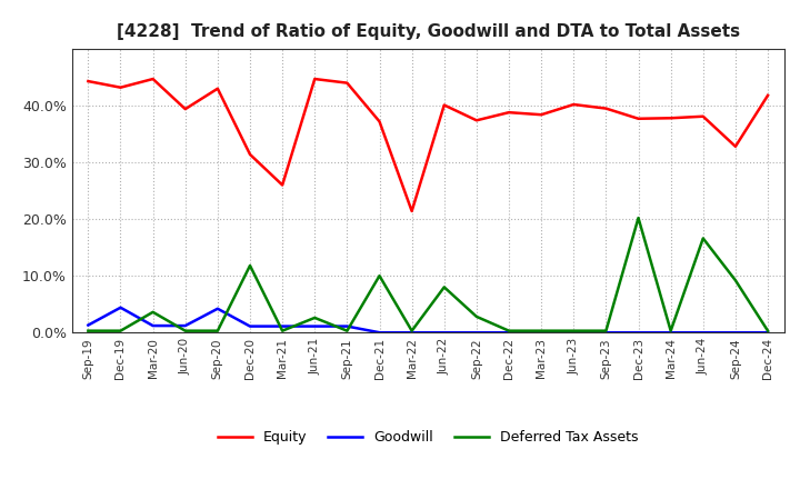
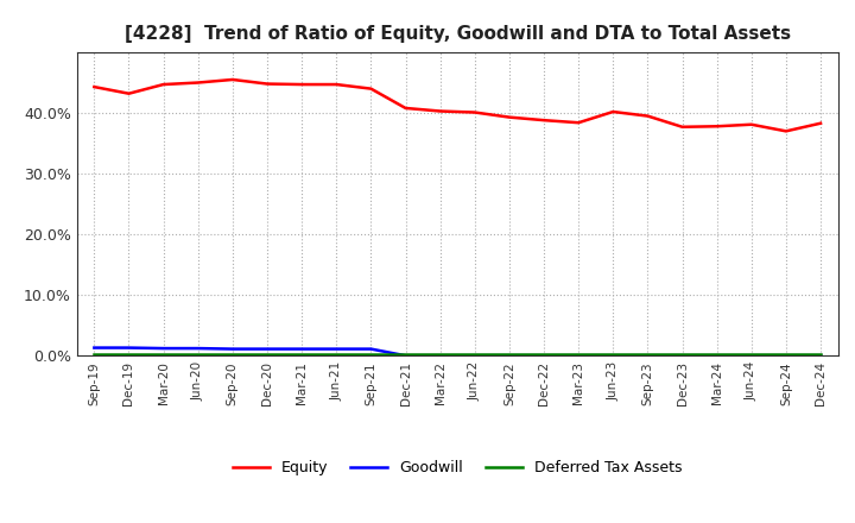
Goodwill/Dec-19: 4.4% -> 1.3%
Deferred Tax Assets/Mar-20: 3.6% -> 0.3%
Equity/Jun-20: 39.4% -> 45.0%
Equity/Sep-20: 43.0% -> 45.5%
Goodwill/Sep-20: 4.2% -> 1.1%
Equity/Dec-20: 31.4% -> 44.8%
Deferred Tax Assets/Dec-20: 11.8% -> 0.3%
Equity/Mar-21: 26.0% -> 44.7%
Deferred Tax Assets/Jun-21: 2.6% -> 0.3%
Equity/Dec-21: 37.2% -> 40.8%
Deferred Tax Assets/Dec-21: 10.0% -> 0.3%
Equity/Mar-22: 21.4% -> 40.3%
Deferred Tax Assets/Jun-22: 8.0% -> 0.3%
Equity/Sep-22: 37.4% -> 39.3%
Deferred Tax Assets/Sep-22: 2.8% -> 0.3%
Deferred Tax Assets/Dec-23: 20.2% -> 0.3%
Deferred Tax Assets/Jun-24: 16.6% -> 0.3%
Equity/Sep-24: 32.8% -> 37.0%
Deferred Tax Assets/Sep-24: 9.2% -> 0.3%
Equity/Dec-24: 41.8% -> 38.3%
